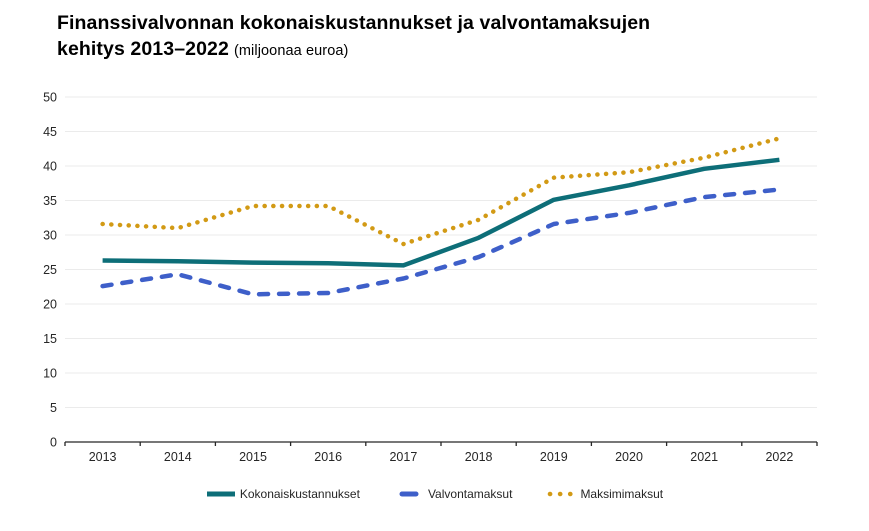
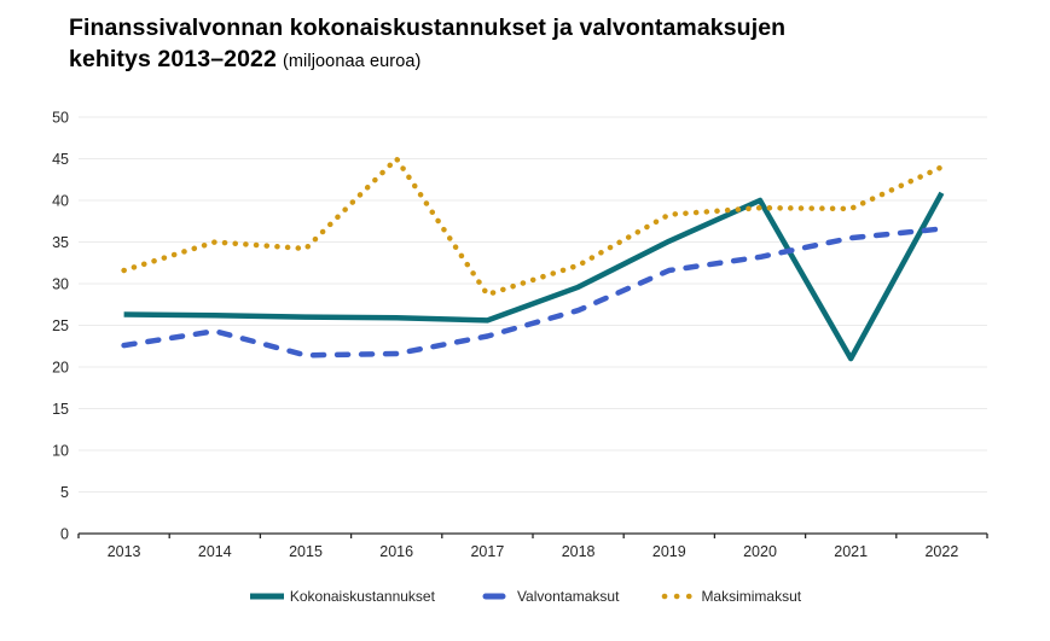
Maksimimaksut/2014: 31 -> 35
Maksimimaksut/2016: 34 -> 45
Kokonaiskustannukset/2020: 37 -> 40
Kokonaiskustannukset/2021: 40 -> 21
Maksimimaksut/2021: 41 -> 39
